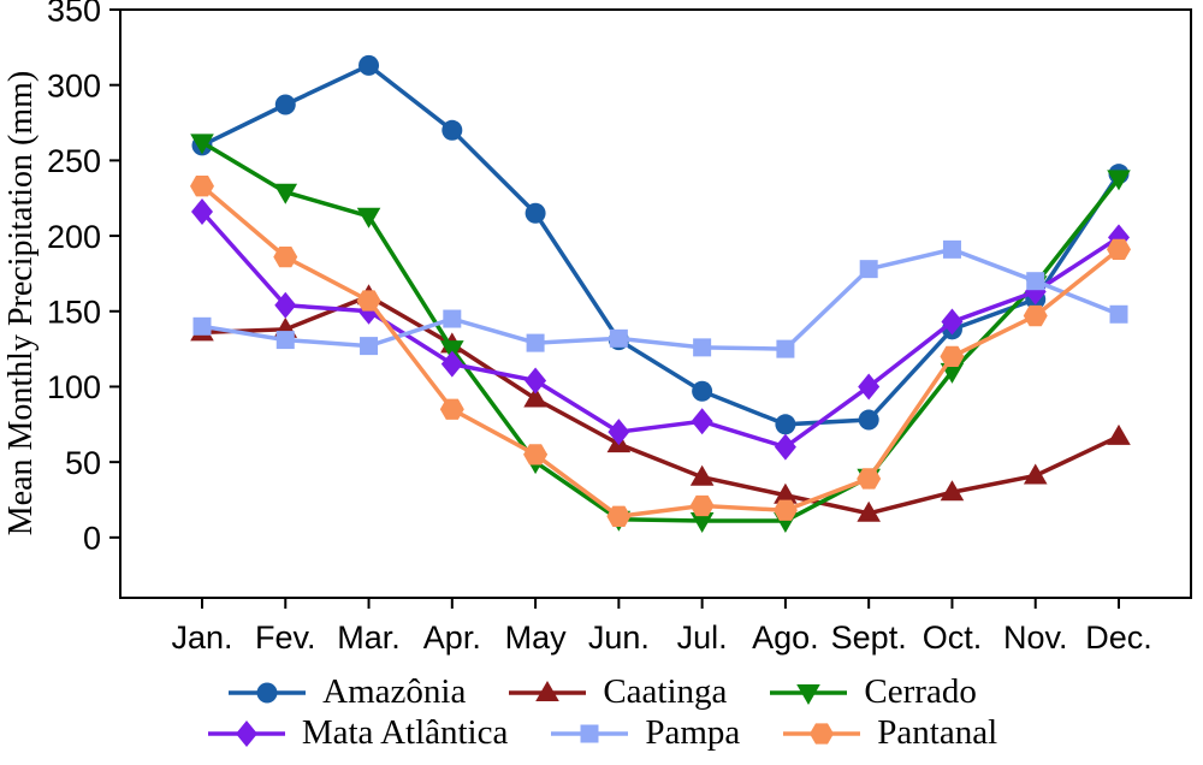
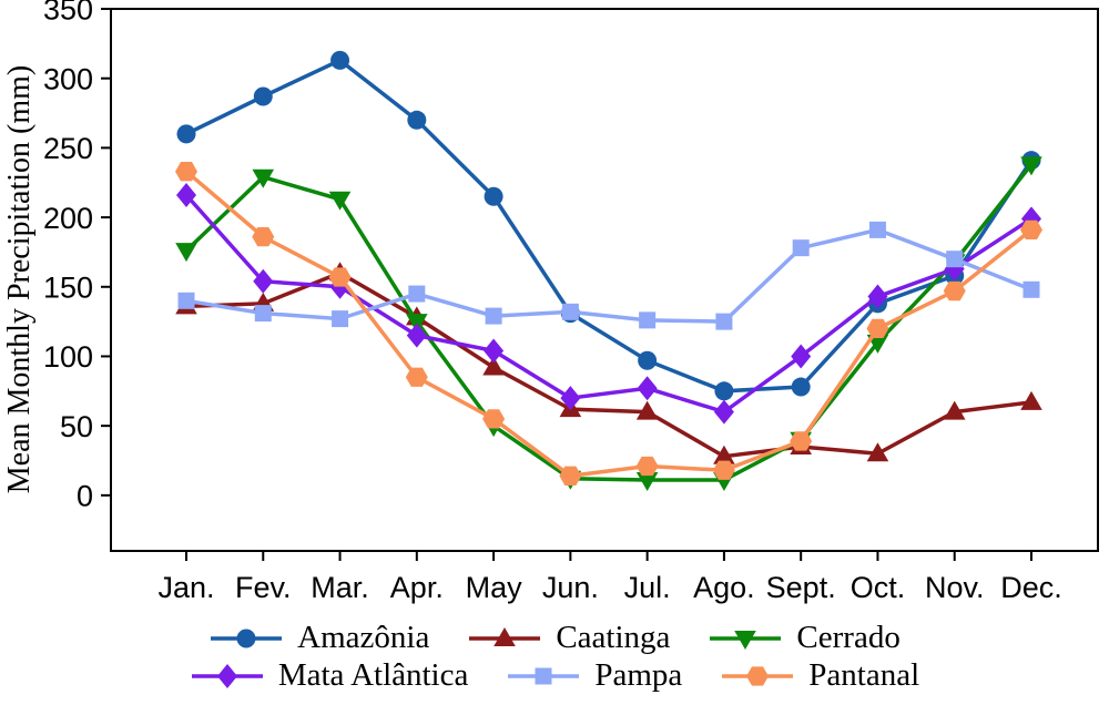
Cerrado/Jan.: 262 -> 176
Caatinga/Jul.: 40 -> 60
Caatinga/Sept.: 16 -> 35
Caatinga/Nov.: 41 -> 60
